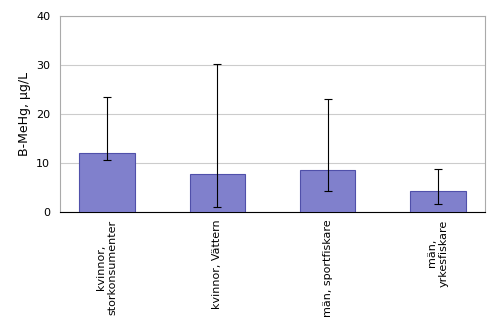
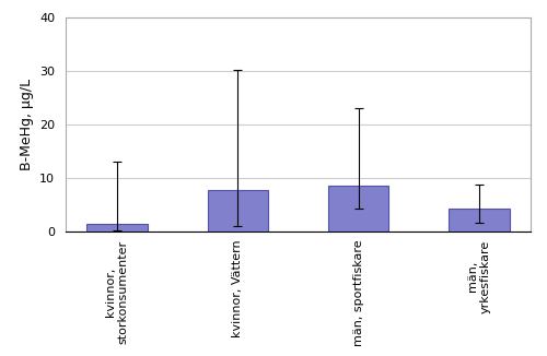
kvinnor, storkonsumenter: 12.0 -> 1.5
